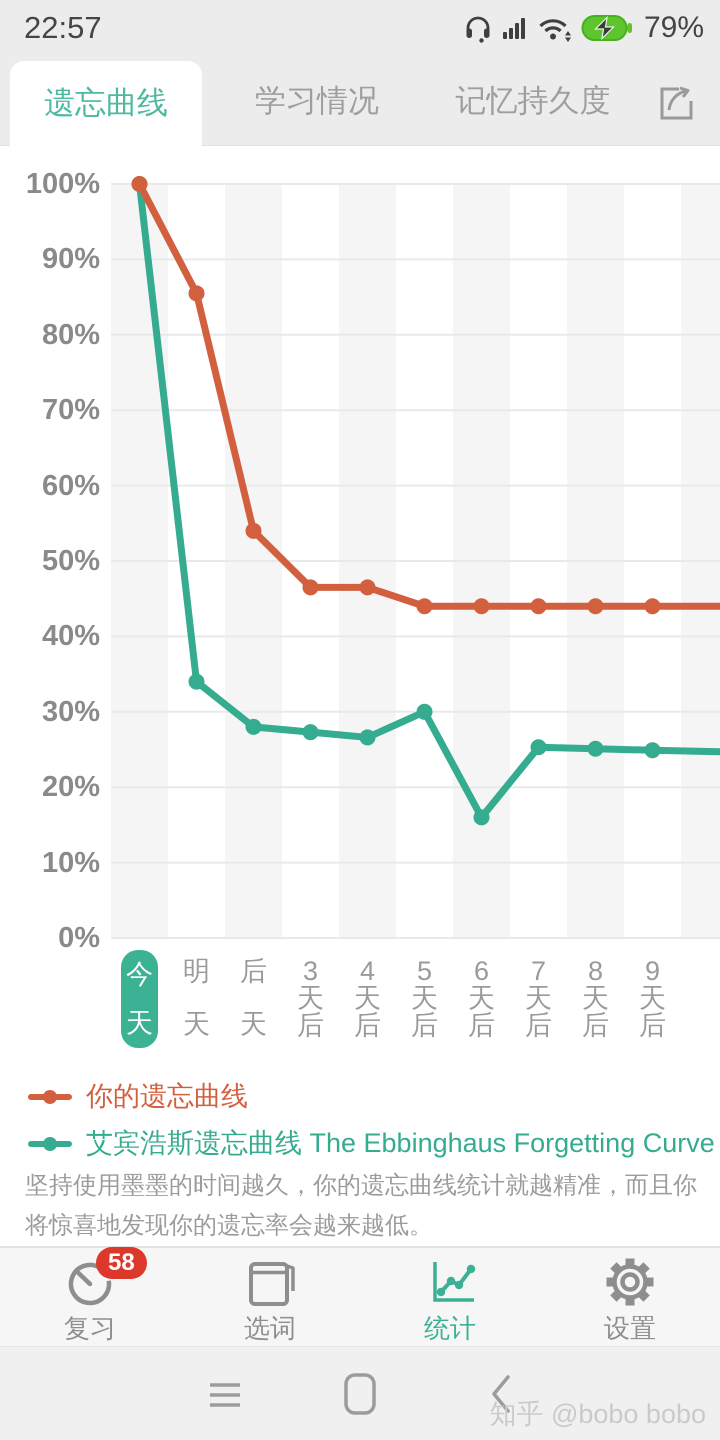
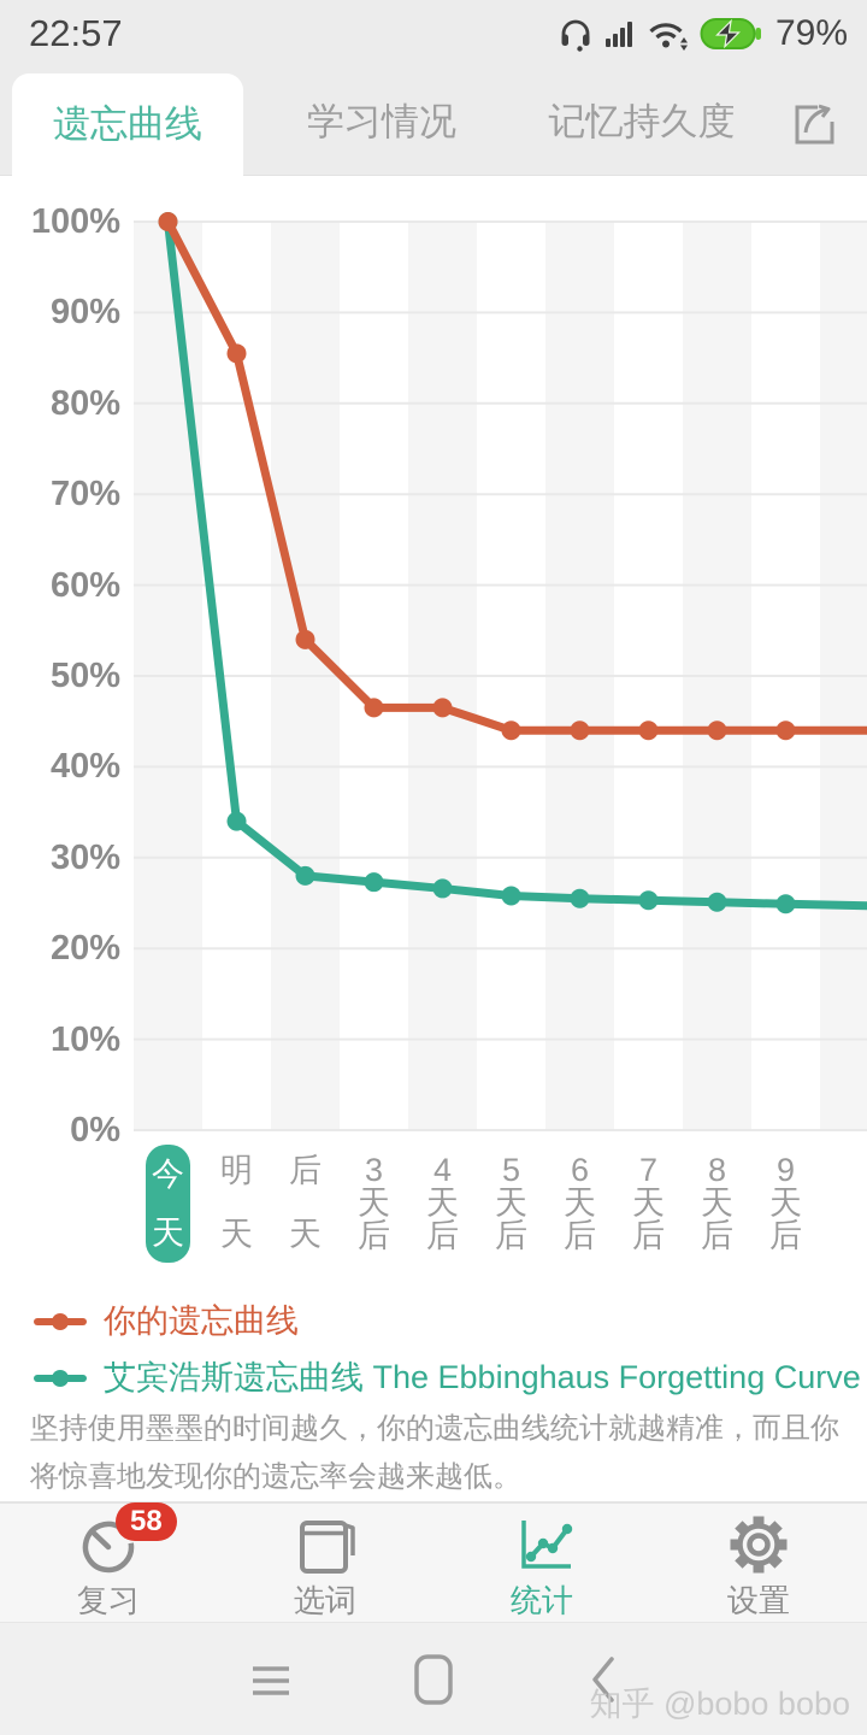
艾宾浩斯遗忘曲线 The Ebbinghaus Forgetting Curve/5天后: 30% -> 26%
艾宾浩斯遗忘曲线 The Ebbinghaus Forgetting Curve/6天后: 16% -> 26%
